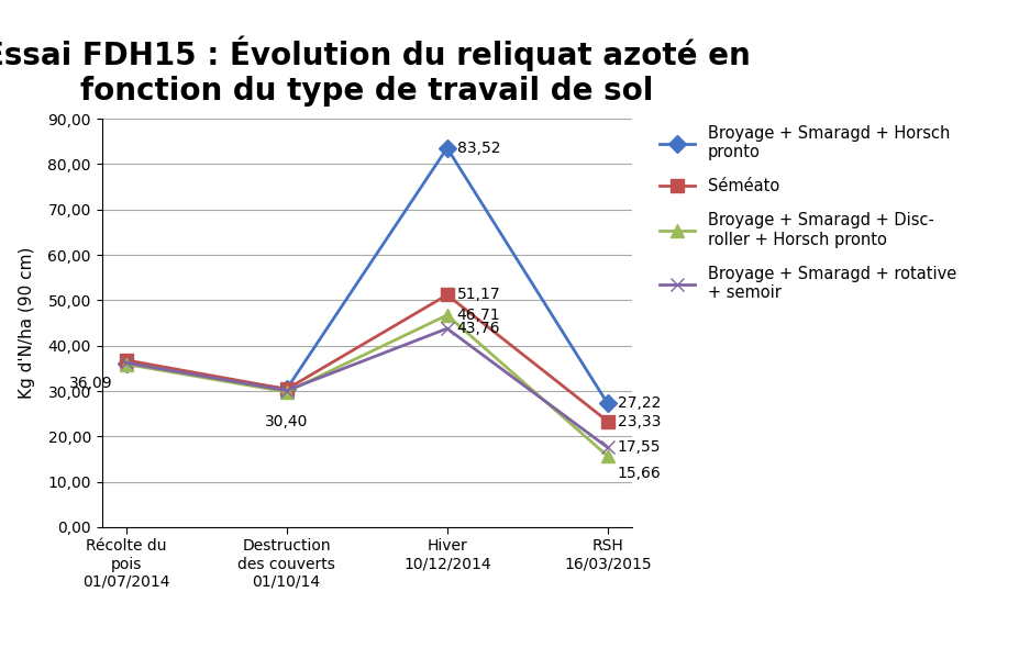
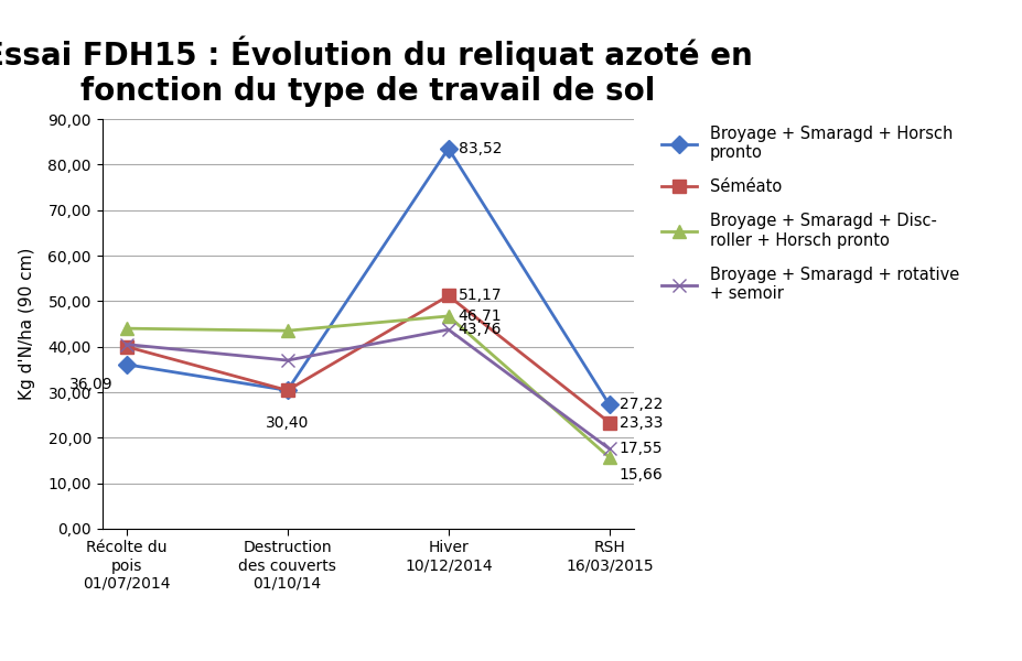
Séméato/Récolte du pois 01/07/2014: 36,8 -> 40,0
Broyage + Smaragd + Disc- roller + Horsch pronto/Récolte du pois 01/07/2014: 35,9 -> 44,0
Broyage + Smaragd + rotative + semoir/Récolte du pois 01/07/2014: 36,2 -> 40,5
Broyage + Smaragd + Disc- roller + Horsch pronto/Destruction des couverts 01/10/14: 29,8 -> 43,5
Broyage + Smaragd + rotative + semoir/Destruction des couverts 01/10/14: 30,1 -> 37,0
